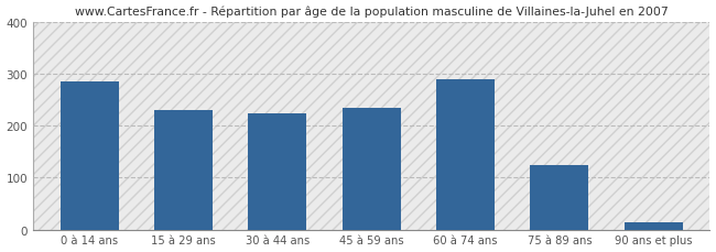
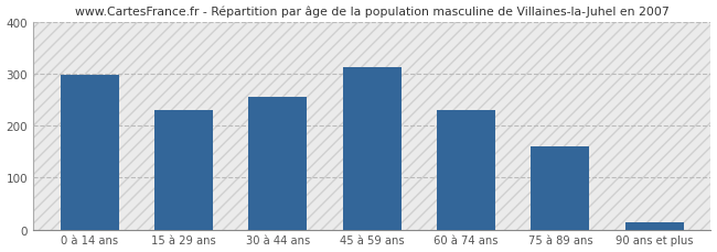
0 à 14 ans: 285 -> 298
30 à 44 ans: 225 -> 255
45 à 59 ans: 235 -> 313
60 à 74 ans: 290 -> 230
75 à 89 ans: 125 -> 160
